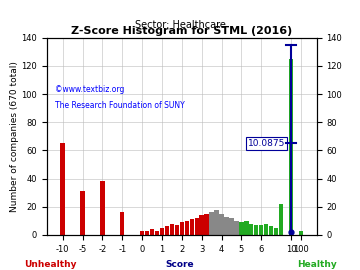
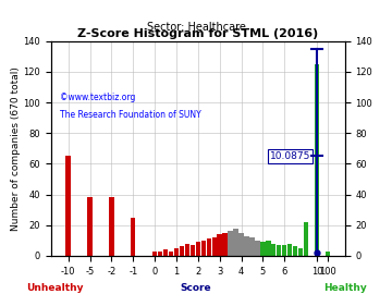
-5: 31 -> 38
-1: 16 -> 25
